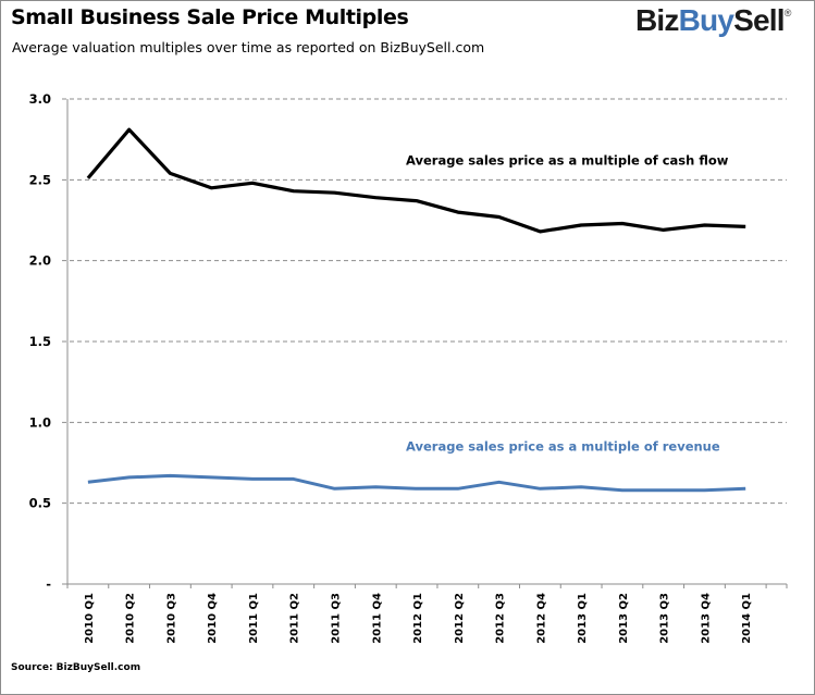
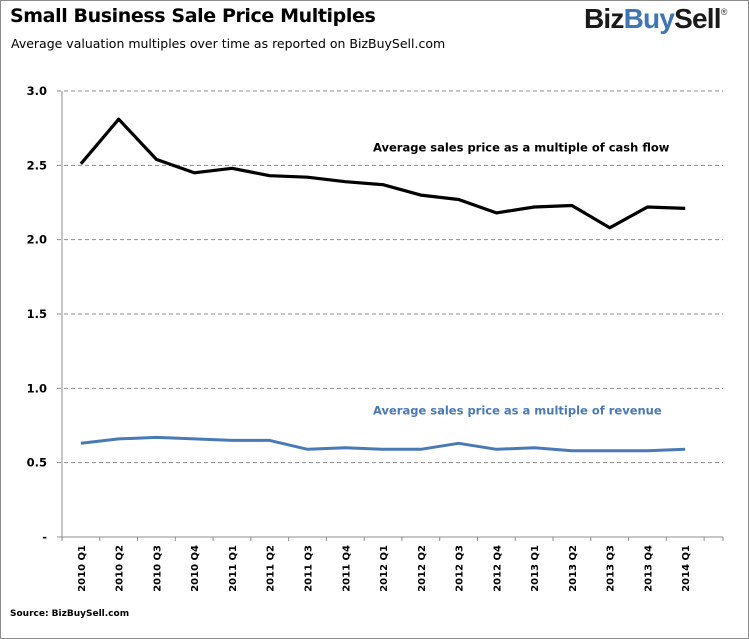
Average sales price as a multiple of cash flow/2013 Q3: 2.19 -> 2.08
